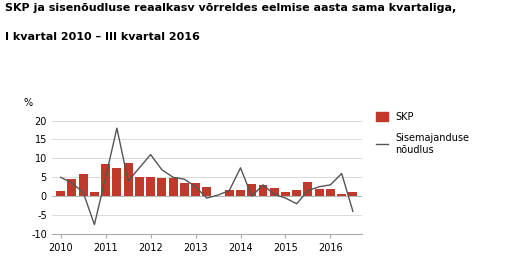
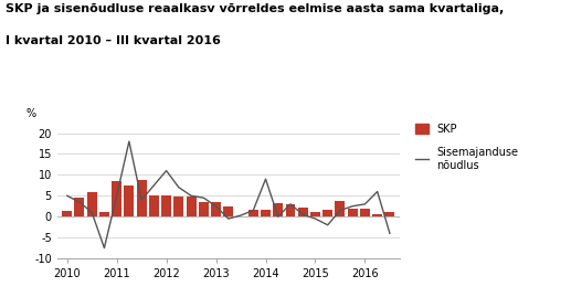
Sisemajanduse nõudlus/2014: 7.5 -> 9.0
